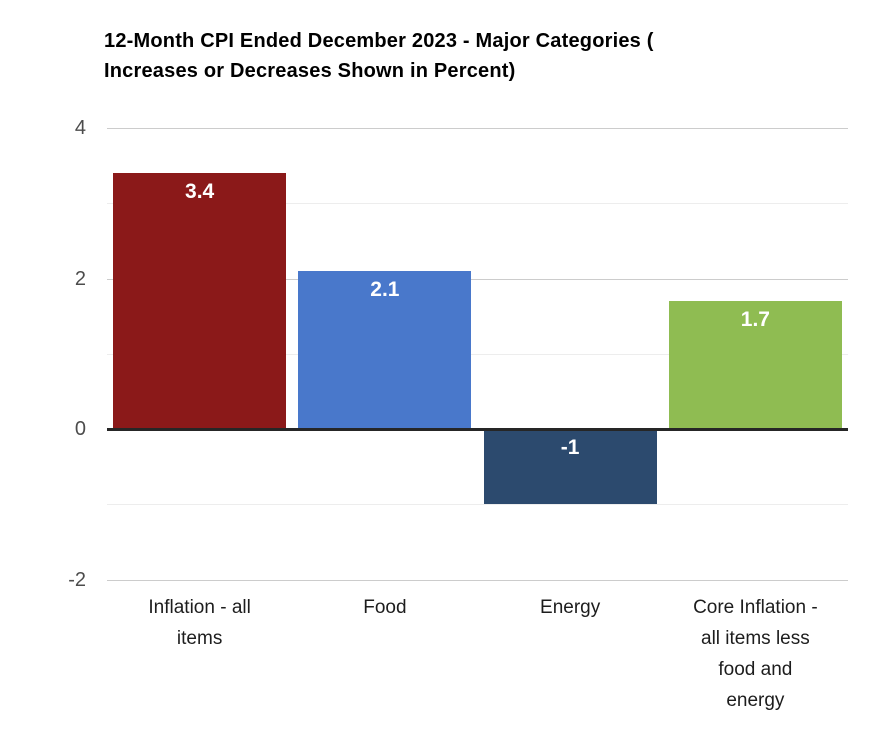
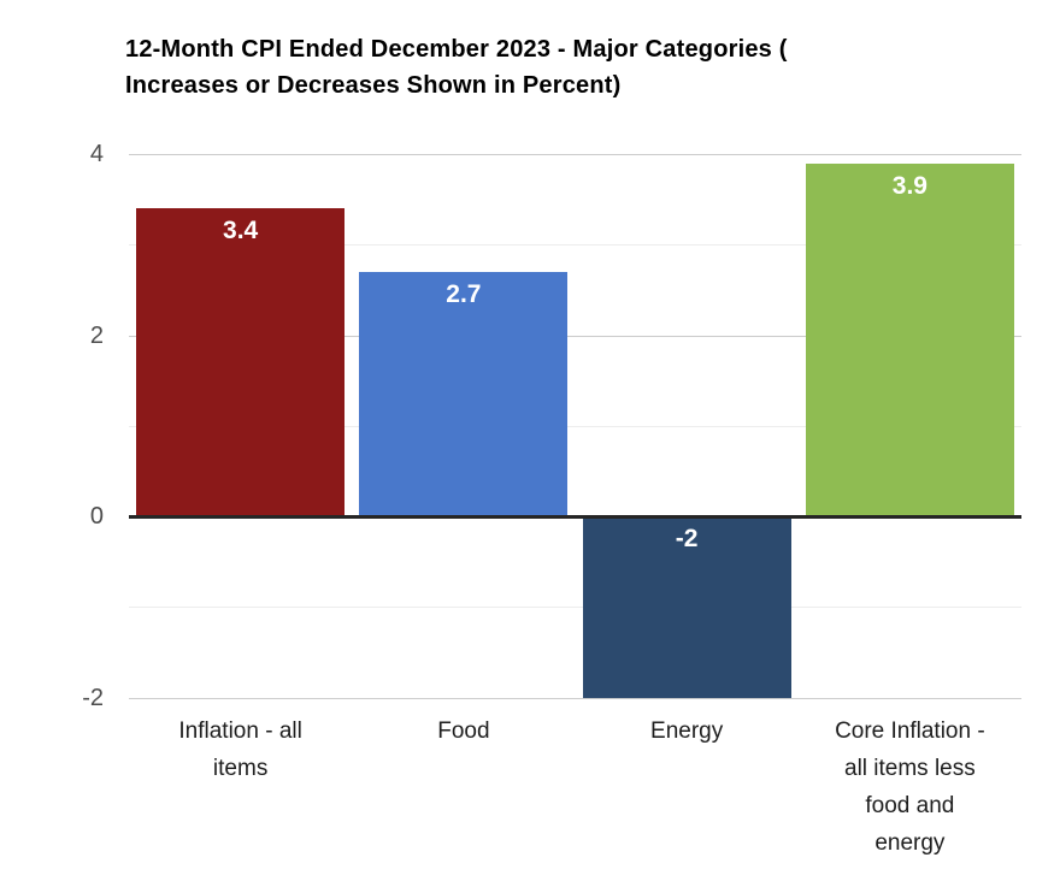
Food: 2.1 -> 2.7
Energy: -1 -> -2
Core Inflation - all items less food and energy: 1.7 -> 3.9
